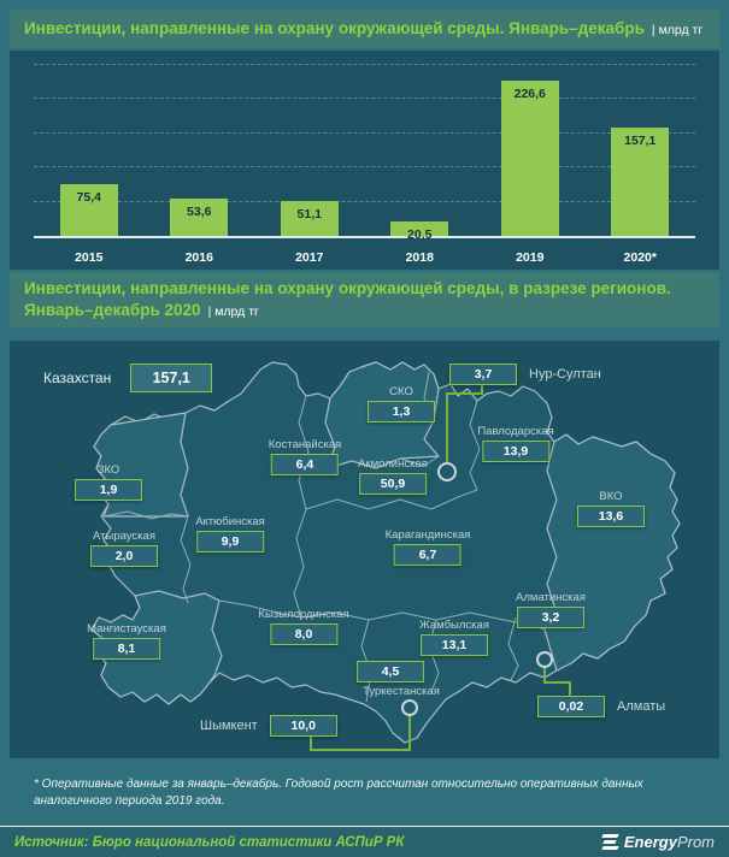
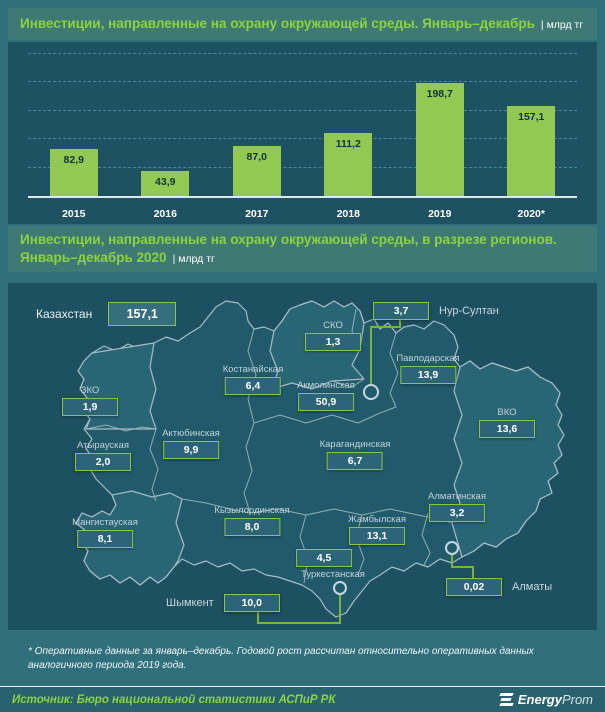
2015: 75,4 -> 82,9
2016: 53,6 -> 43,9
2017: 51,1 -> 87,0
2018: 20,5 -> 111,2
2019: 226,6 -> 198,7
